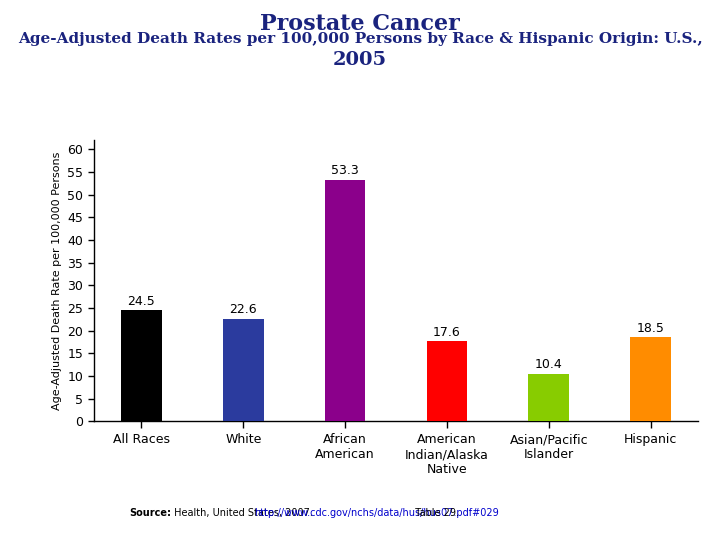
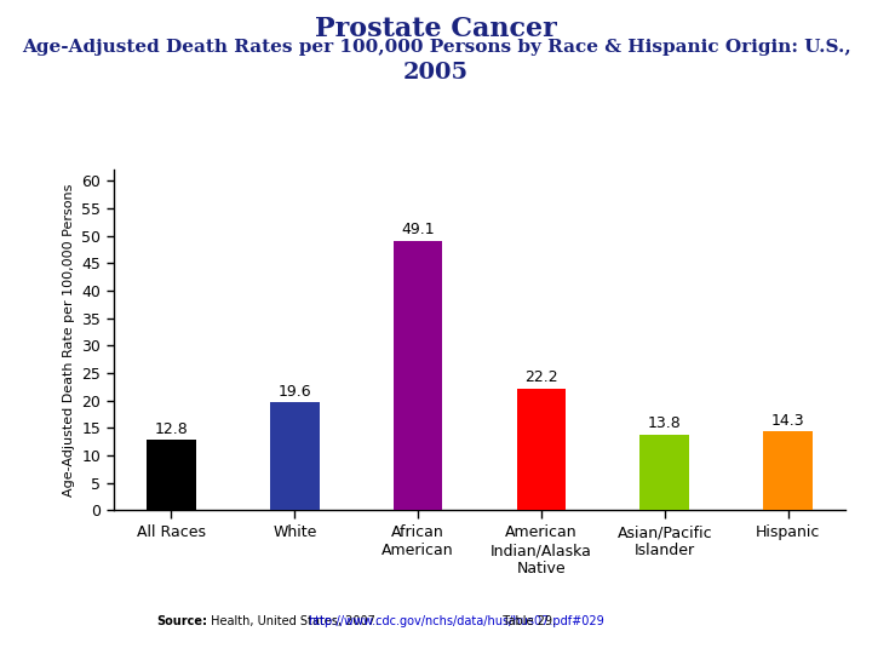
All Races: 24.5 -> 12.8
White: 22.6 -> 19.6
African American: 53.3 -> 49.1
American Indian/Alaska Native: 17.6 -> 22.2
Asian/Pacific Islander: 10.4 -> 13.8
Hispanic: 18.5 -> 14.3
